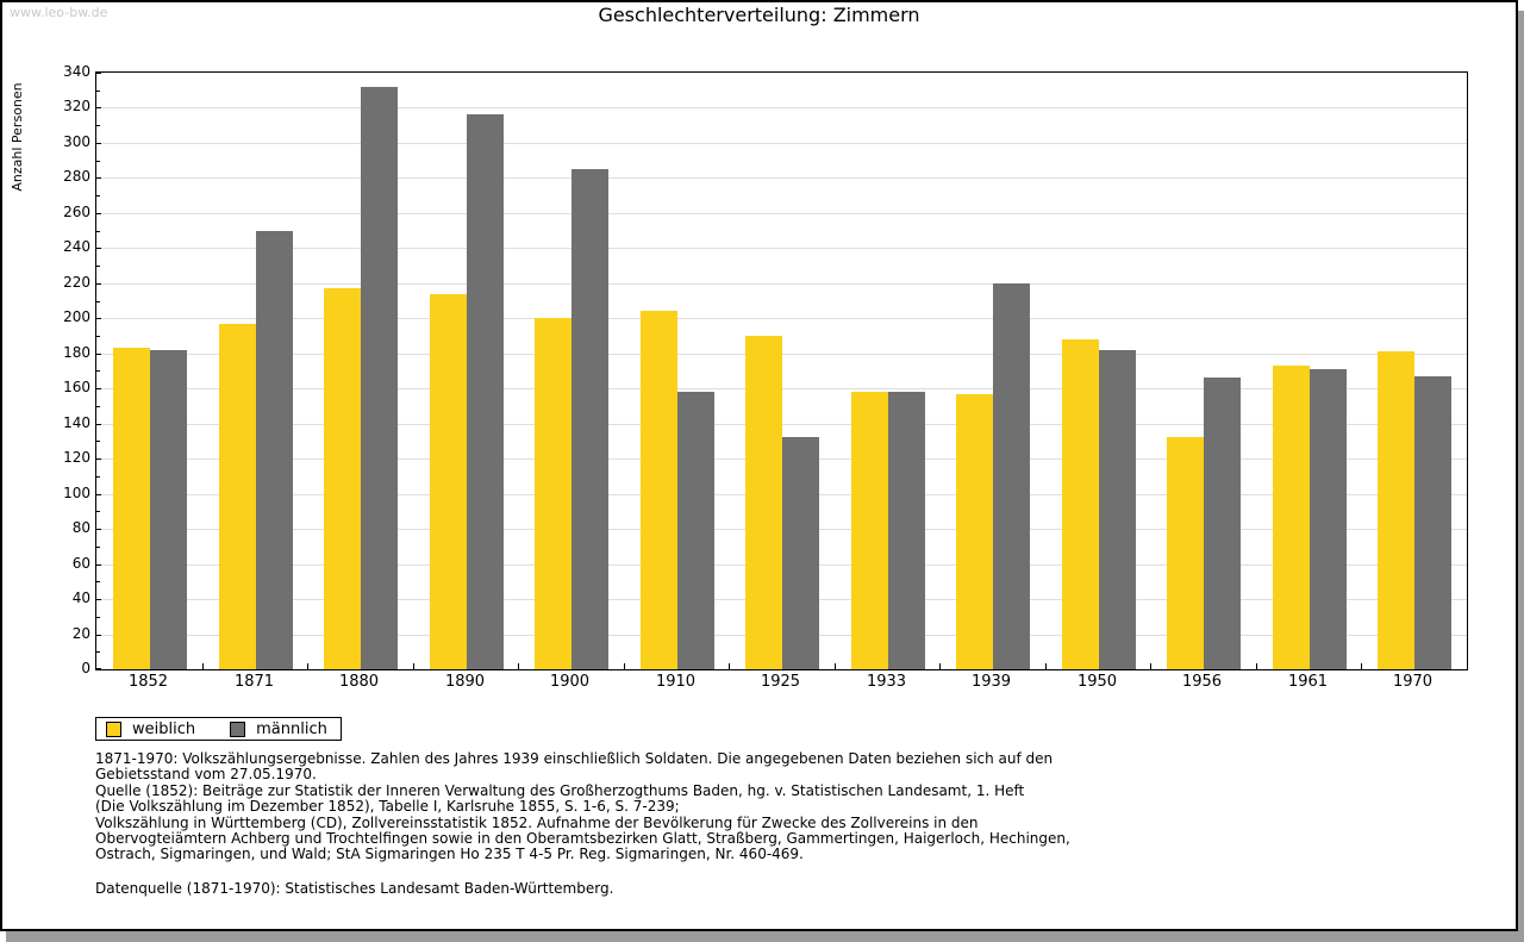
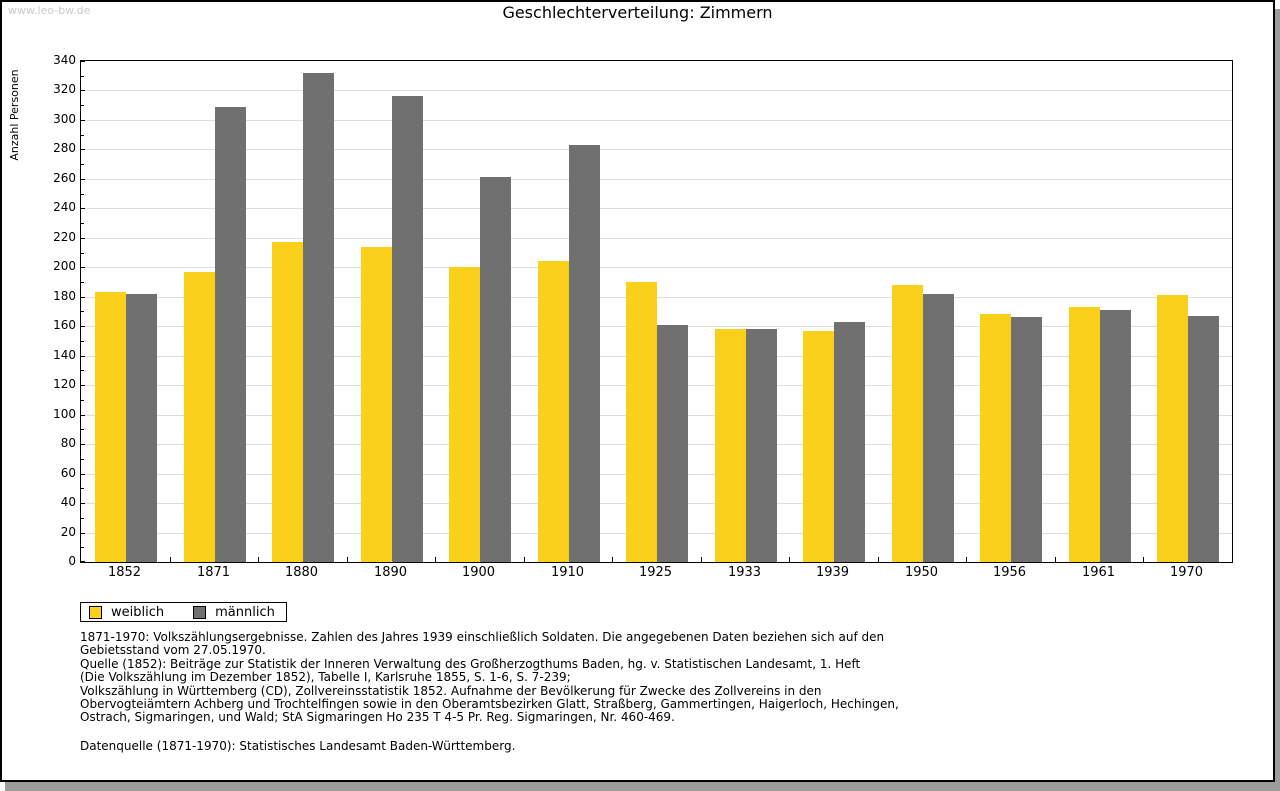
männlich/1871: 250 -> 309
männlich/1900: 285 -> 261
männlich/1910: 158 -> 283
männlich/1925: 132 -> 161
männlich/1939: 220 -> 163
weiblich/1956: 132 -> 168
